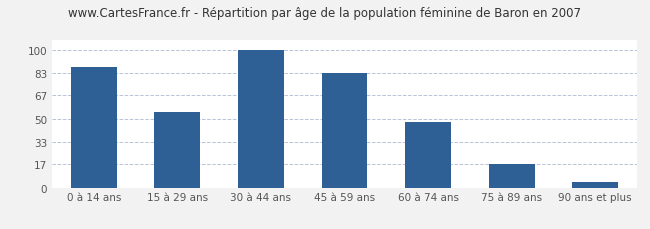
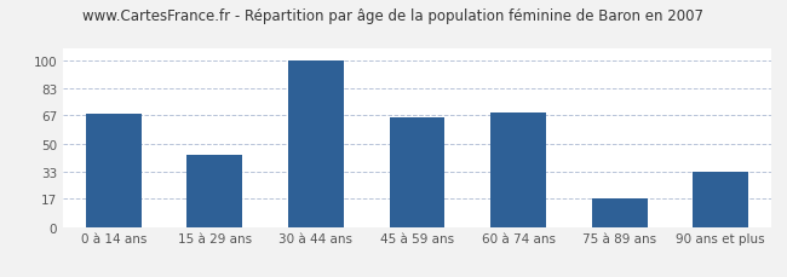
0 à 14 ans: 88 -> 68
15 à 29 ans: 55 -> 43
45 à 59 ans: 83 -> 66
60 à 74 ans: 48 -> 69
90 ans et plus: 4 -> 33
